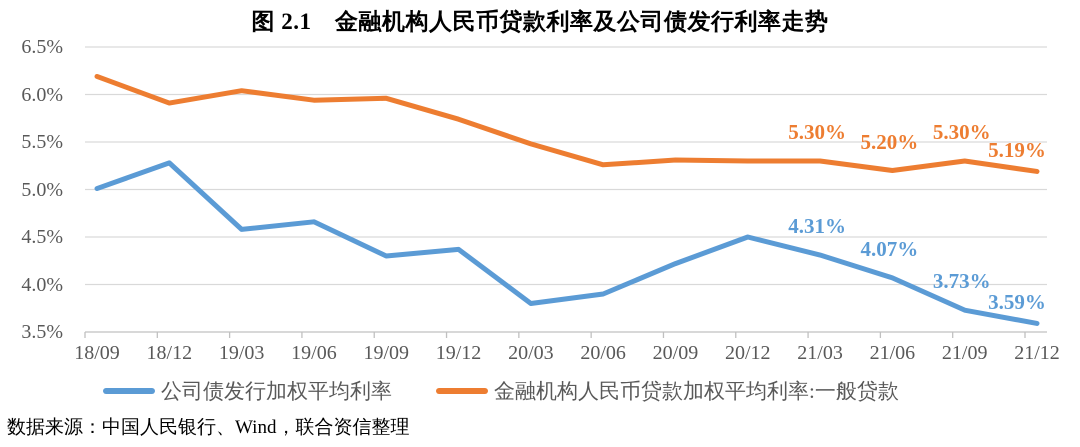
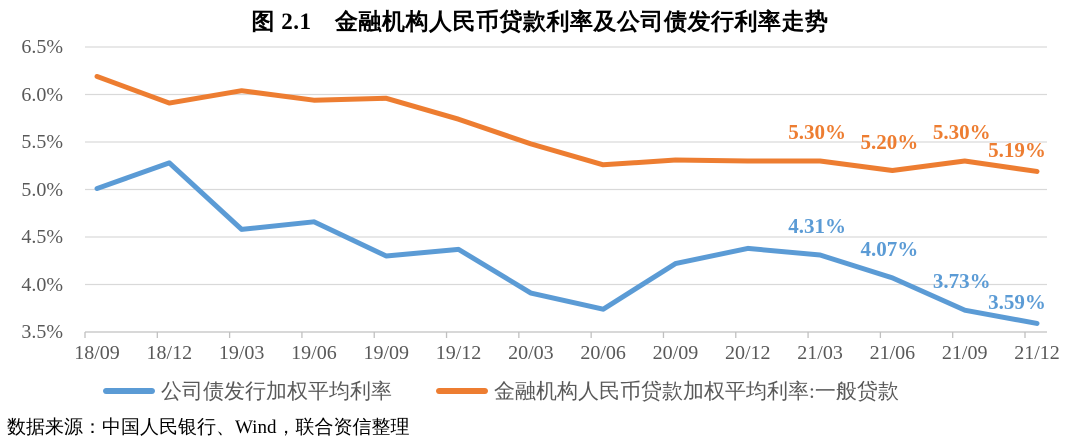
公司债发行加权平均利率/20/03: 3.8% -> 3.9%
公司债发行加权平均利率/20/06: 3.9% -> 3.7%
公司债发行加权平均利率/20/12: 4.5% -> 4.4%
